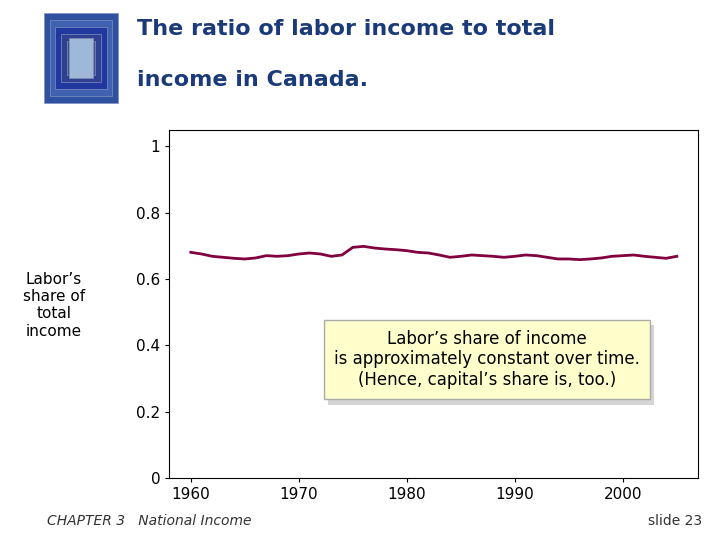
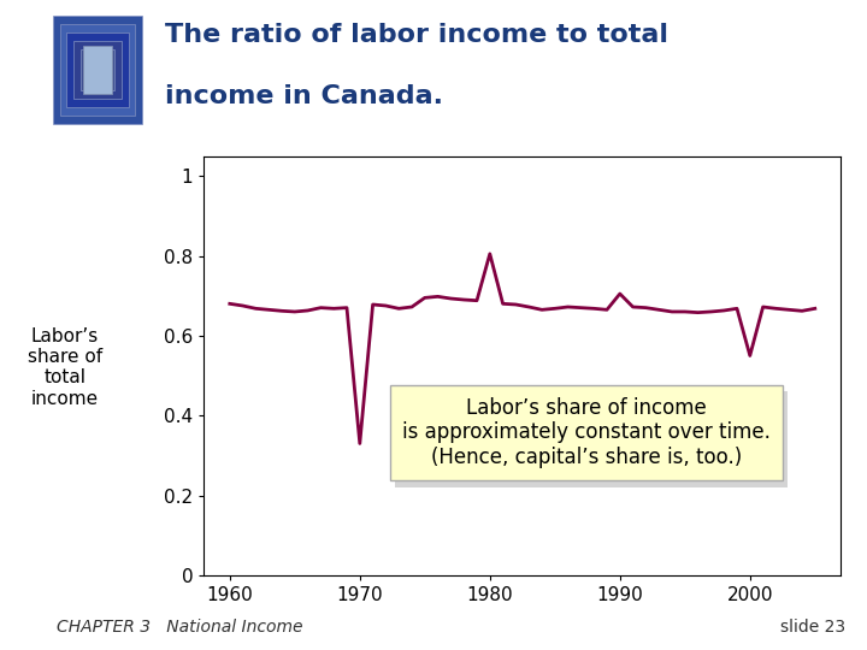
1970: 0.675 -> 0.330
1980: 0.685 -> 0.805
1990: 0.668 -> 0.705
2000: 0.670 -> 0.550
